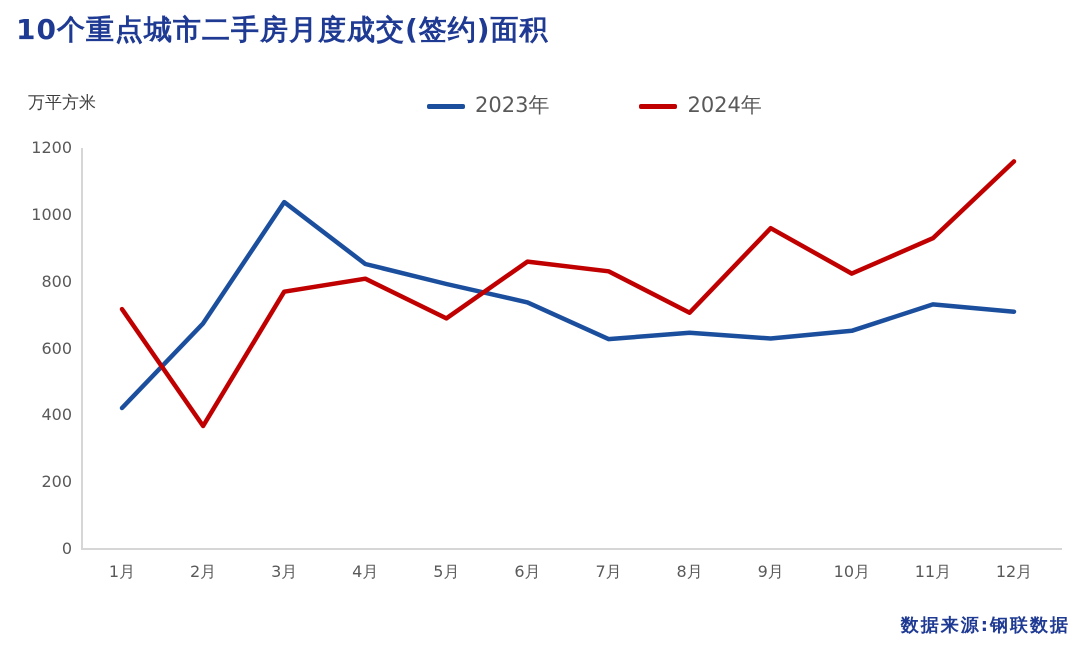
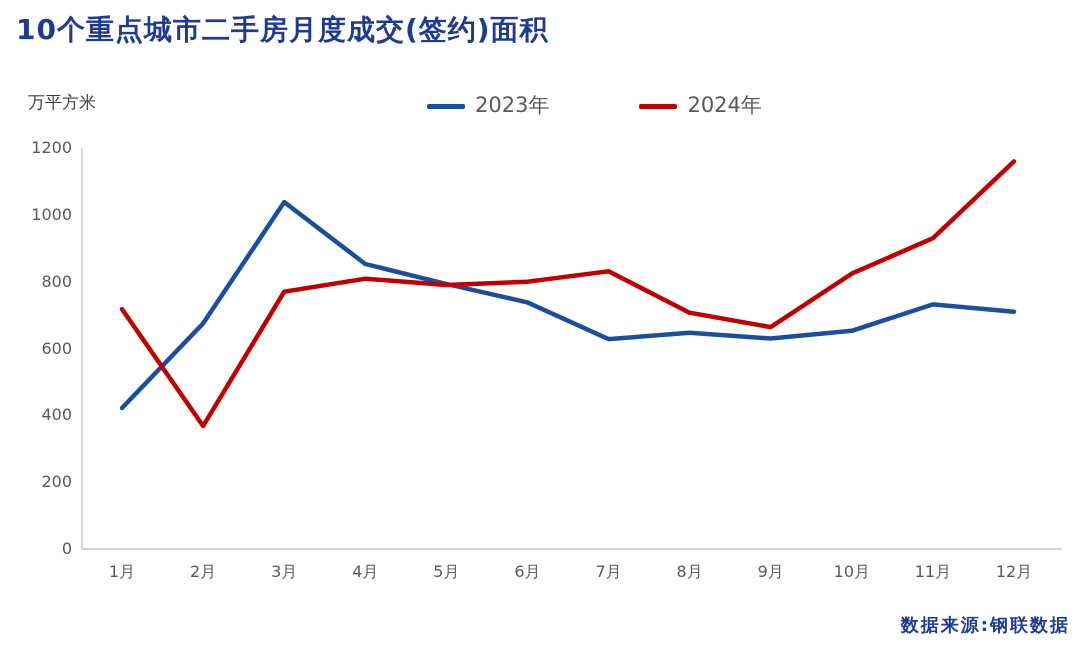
2024年/5月: 690 -> 790
2024年/6月: 860 -> 800
2024年/9月: 960 -> 660
